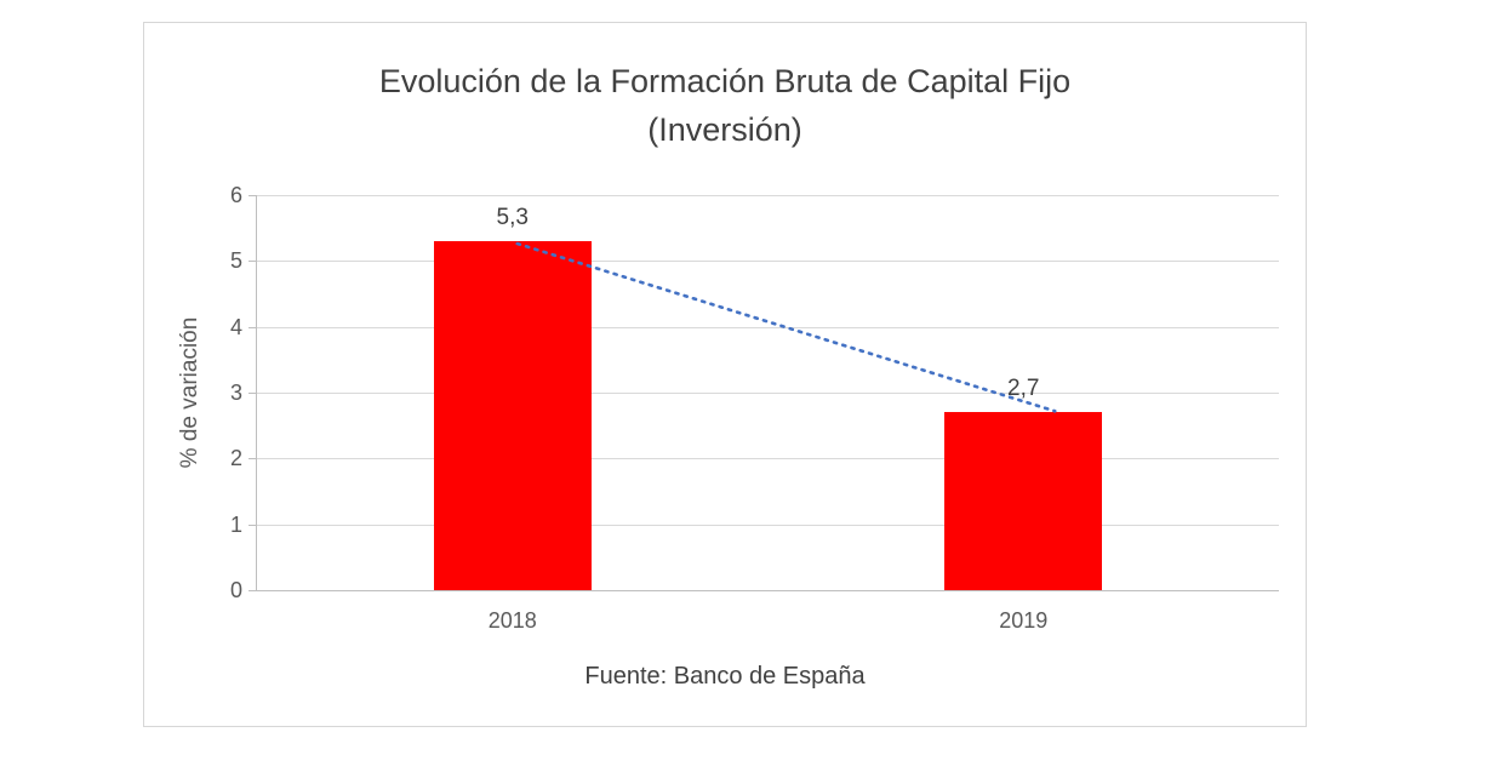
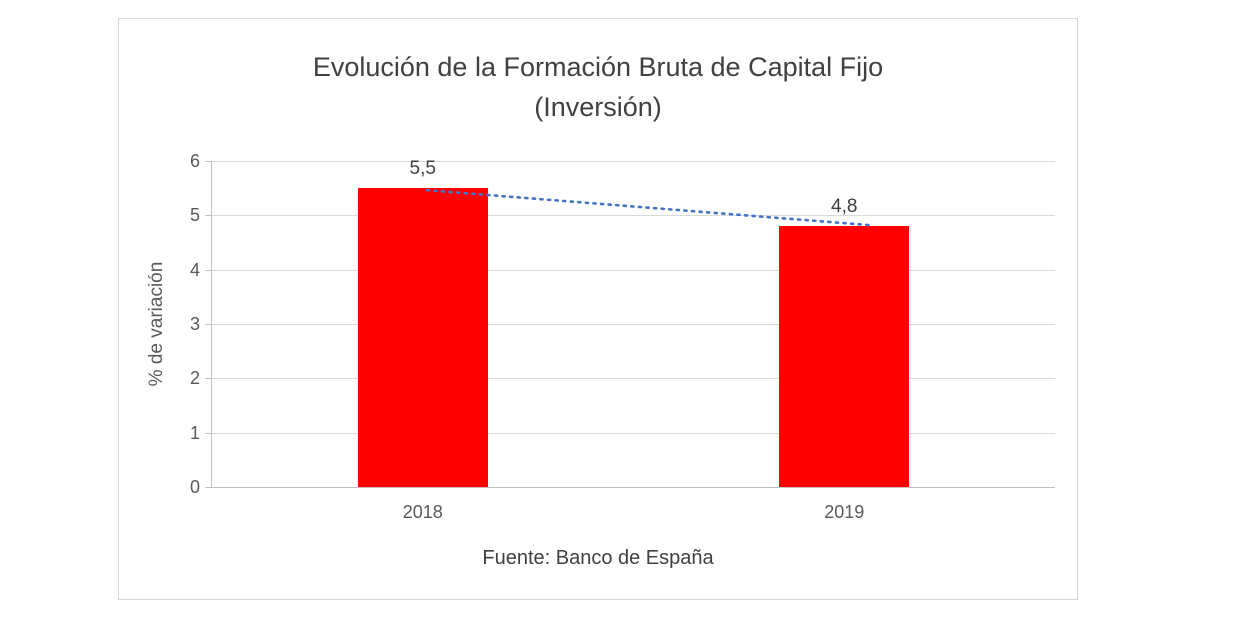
2018: 5,3 -> 5,5
2019: 2,7 -> 4,8
